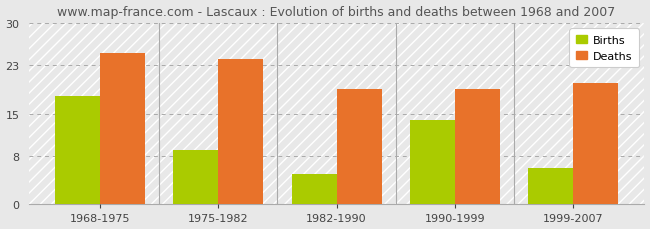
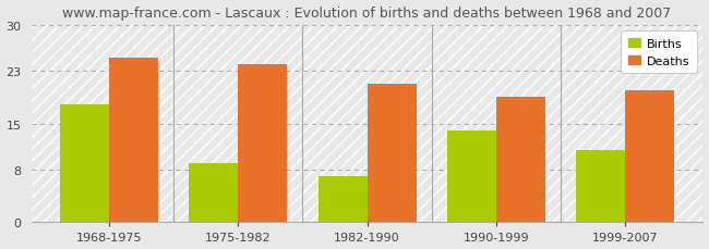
Births/1982-1990: 5 -> 7
Deaths/1982-1990: 19 -> 21
Births/1999-2007: 6 -> 11
